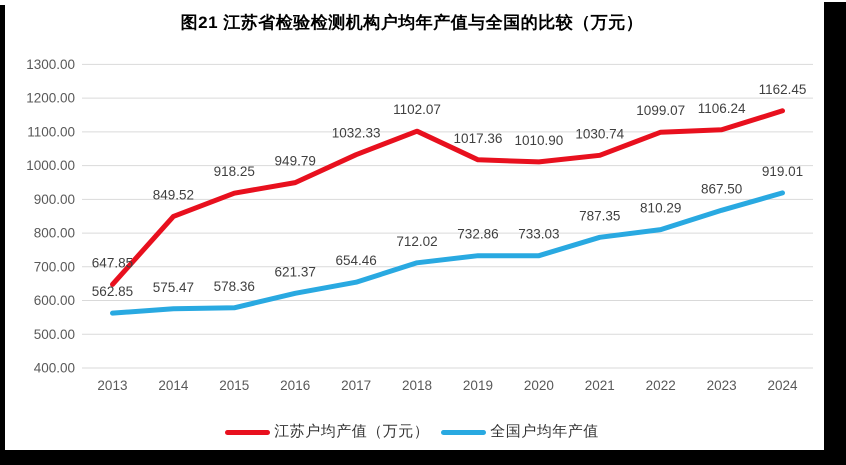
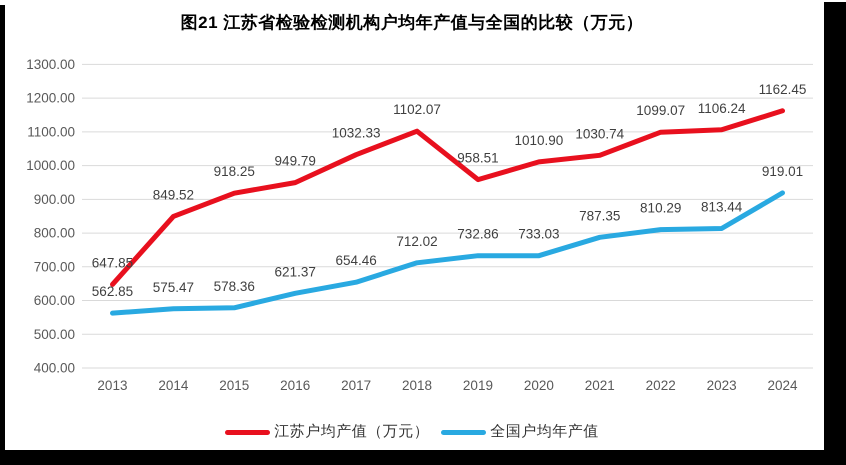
江苏户均产值（万元）/2019: 1017.36 -> 958.51
全国户均年产值/2023: 867.50 -> 813.44
